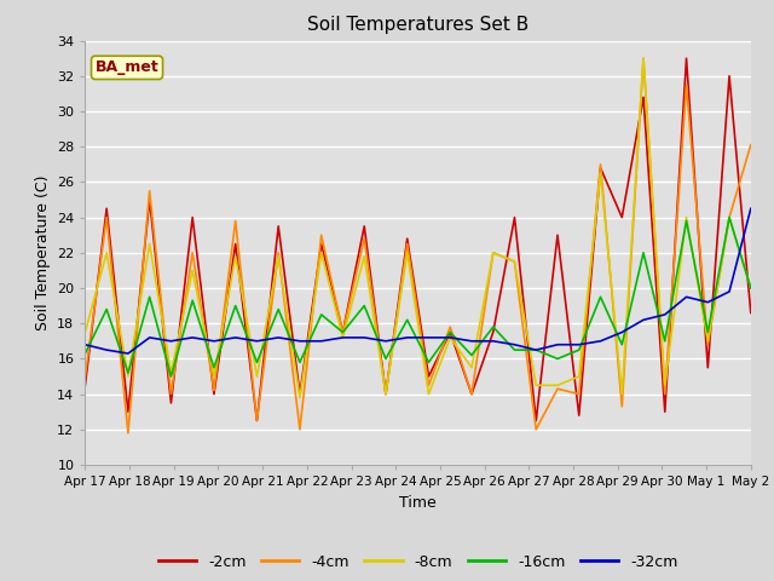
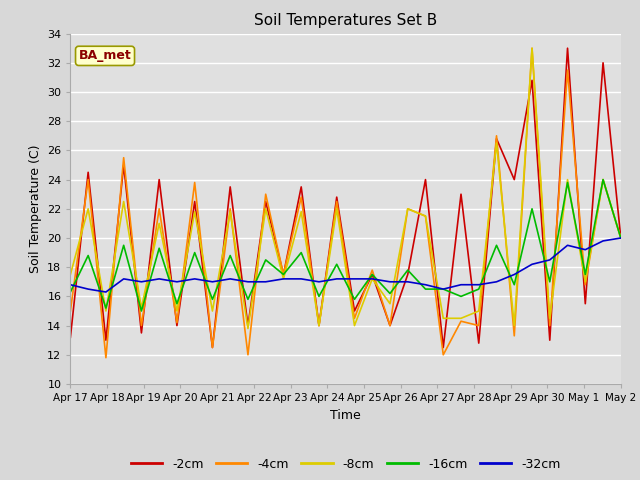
-2cm/Apr 17: 14.5 -> 13.2
-2cm/May 2: 18.6 -> 20.0
-4cm/May 2: 28.1 -> 20.0
-32cm/May 2: 24.5 -> 20.0
